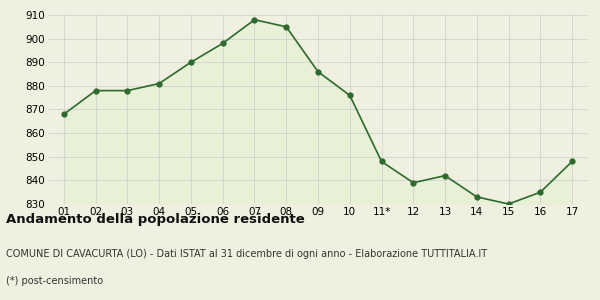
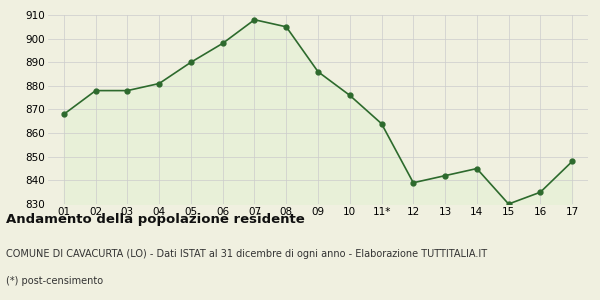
11*: 848 -> 864
14: 833 -> 845
